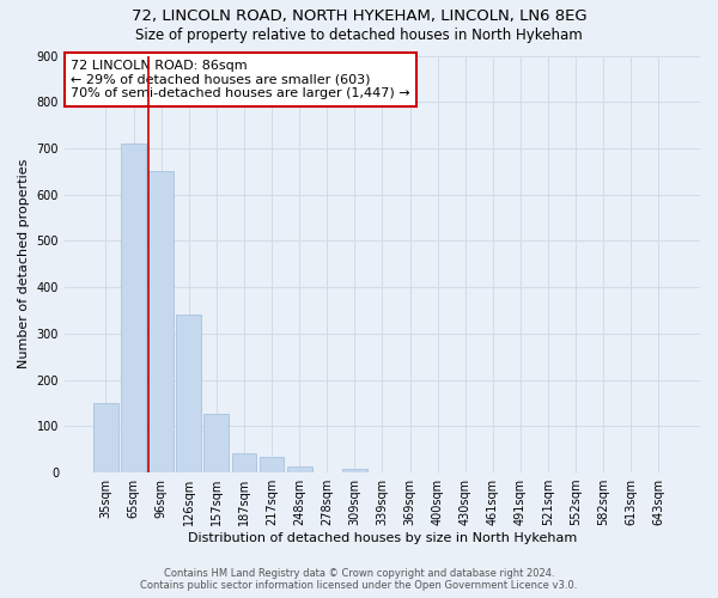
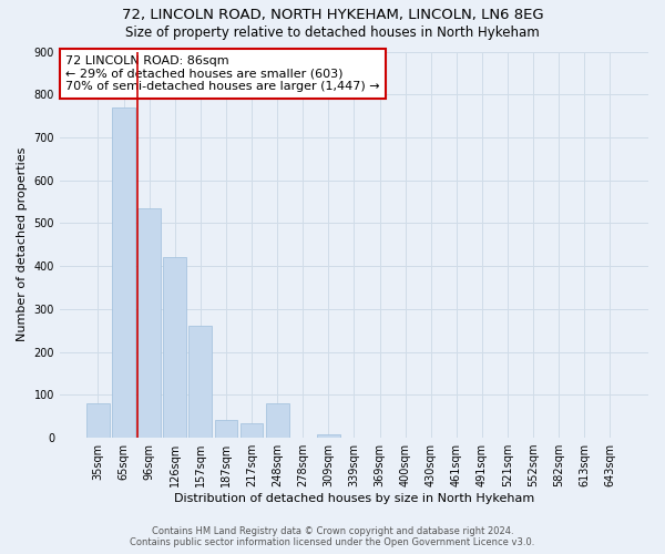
35sqm: 150 -> 80
65sqm: 710 -> 770
96sqm: 650 -> 535
126sqm: 340 -> 420
157sqm: 128 -> 260
248sqm: 12 -> 80
